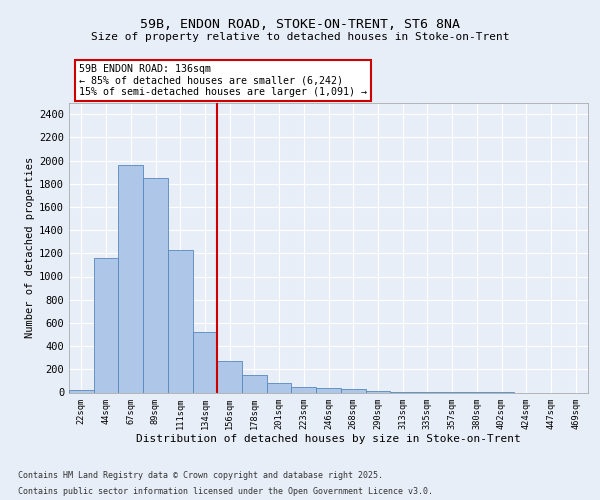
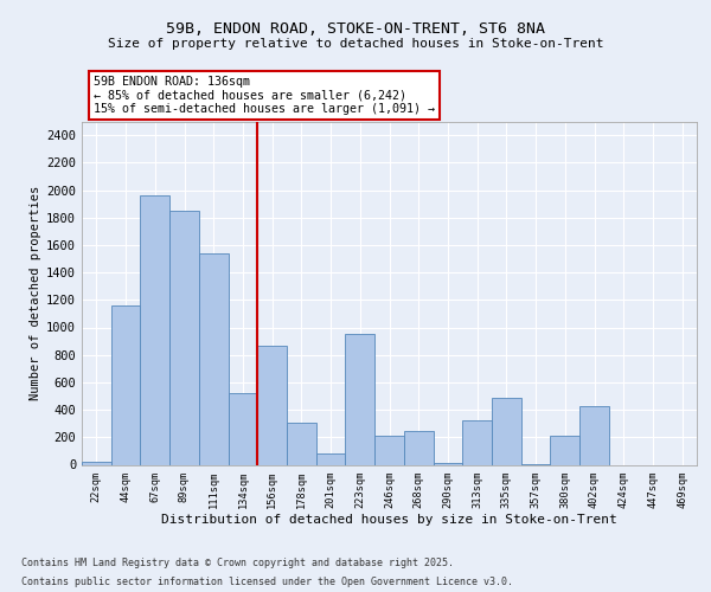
111sqm: 1230 -> 1540
156sqm: 280 -> 870
178sqm: 160 -> 310
223sqm: 50 -> 950
246sqm: 40 -> 210
268sqm: 30 -> 250
313sqm: 0 -> 320
335sqm: 0 -> 490
380sqm: 0 -> 210
402sqm: 0 -> 430
